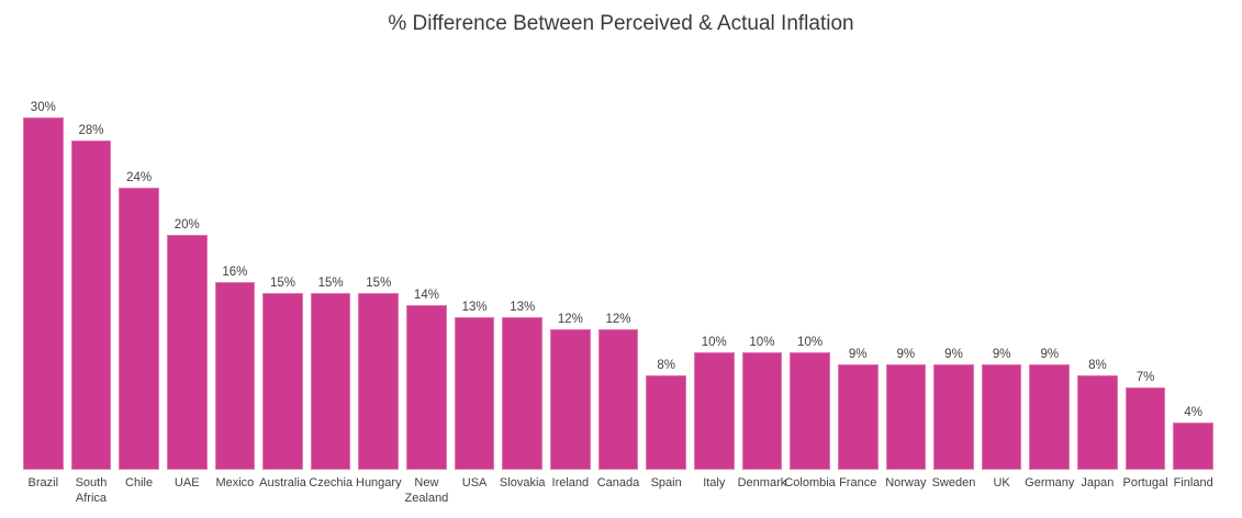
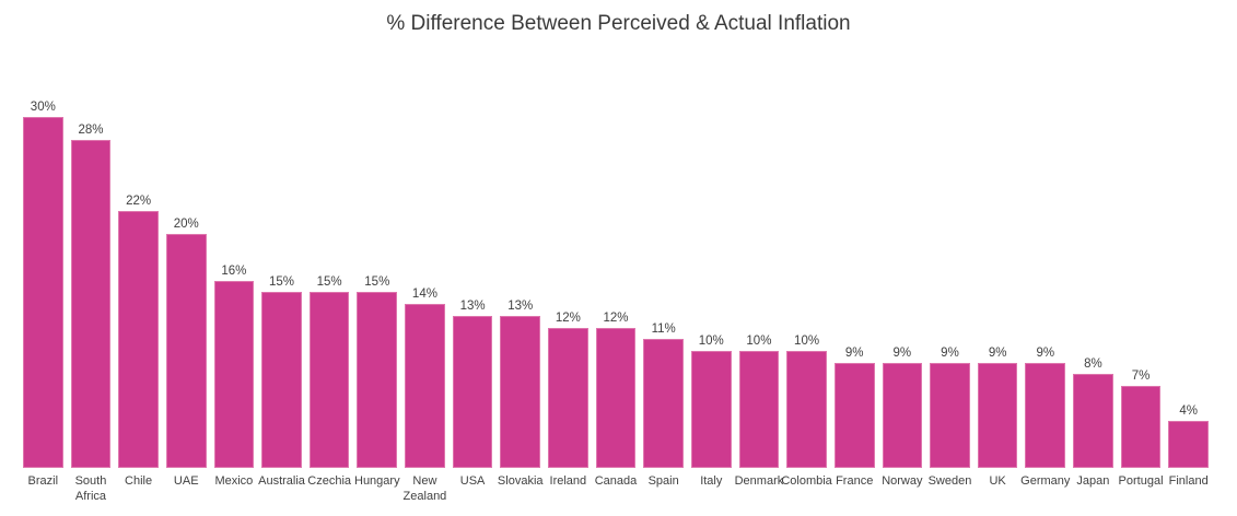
Chile: 24% -> 22%
Spain: 8% -> 11%
